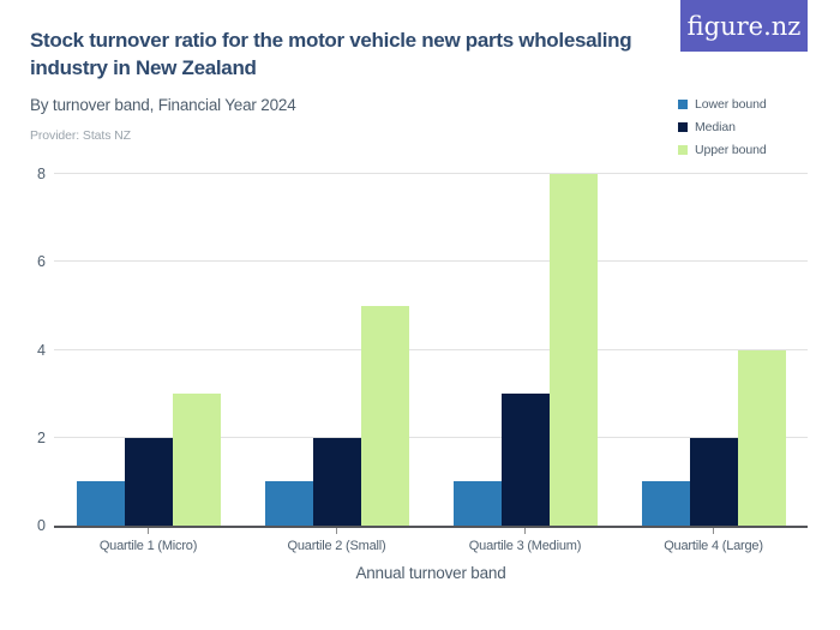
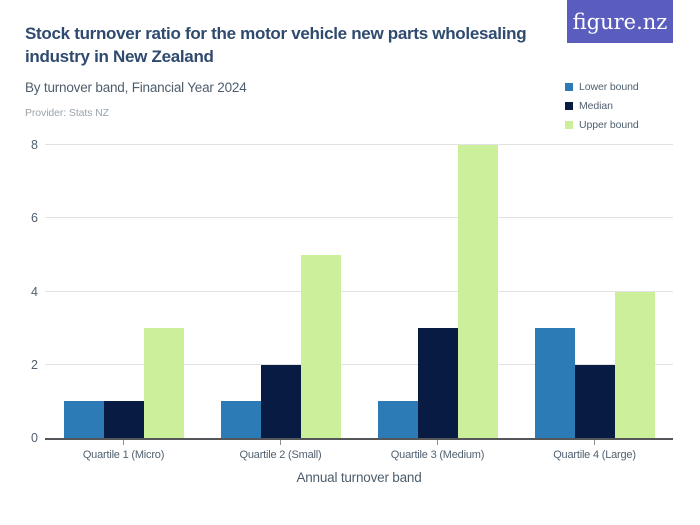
Median/Quartile 1 (Micro): 2 -> 1
Lower bound/Quartile 4 (Large): 1 -> 3
